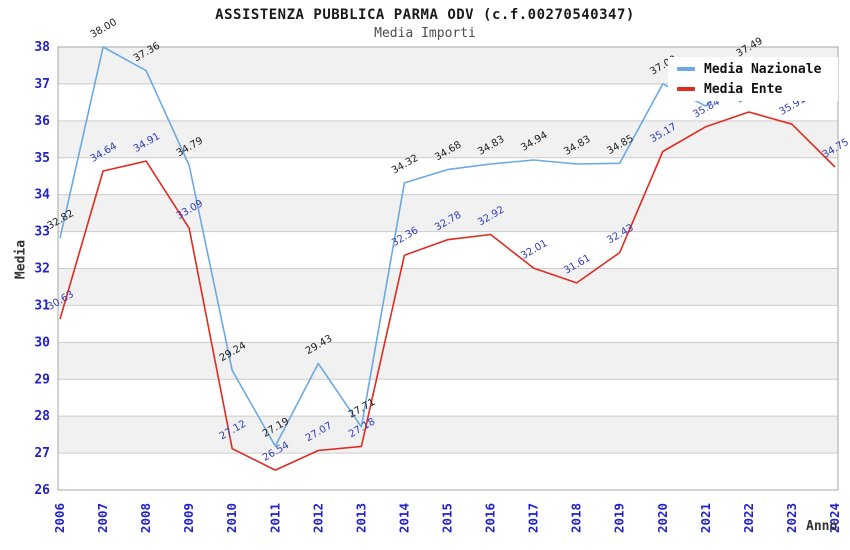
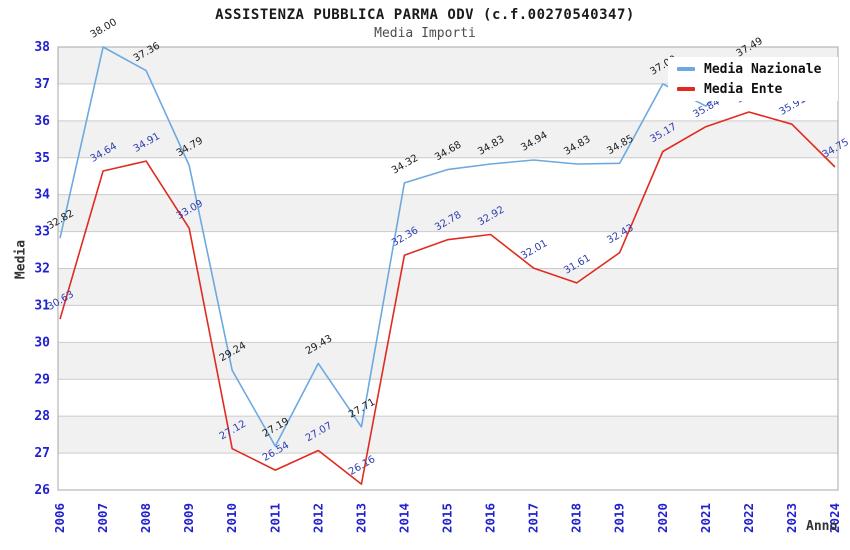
Media Ente/2013: 27.18 -> 26.16
